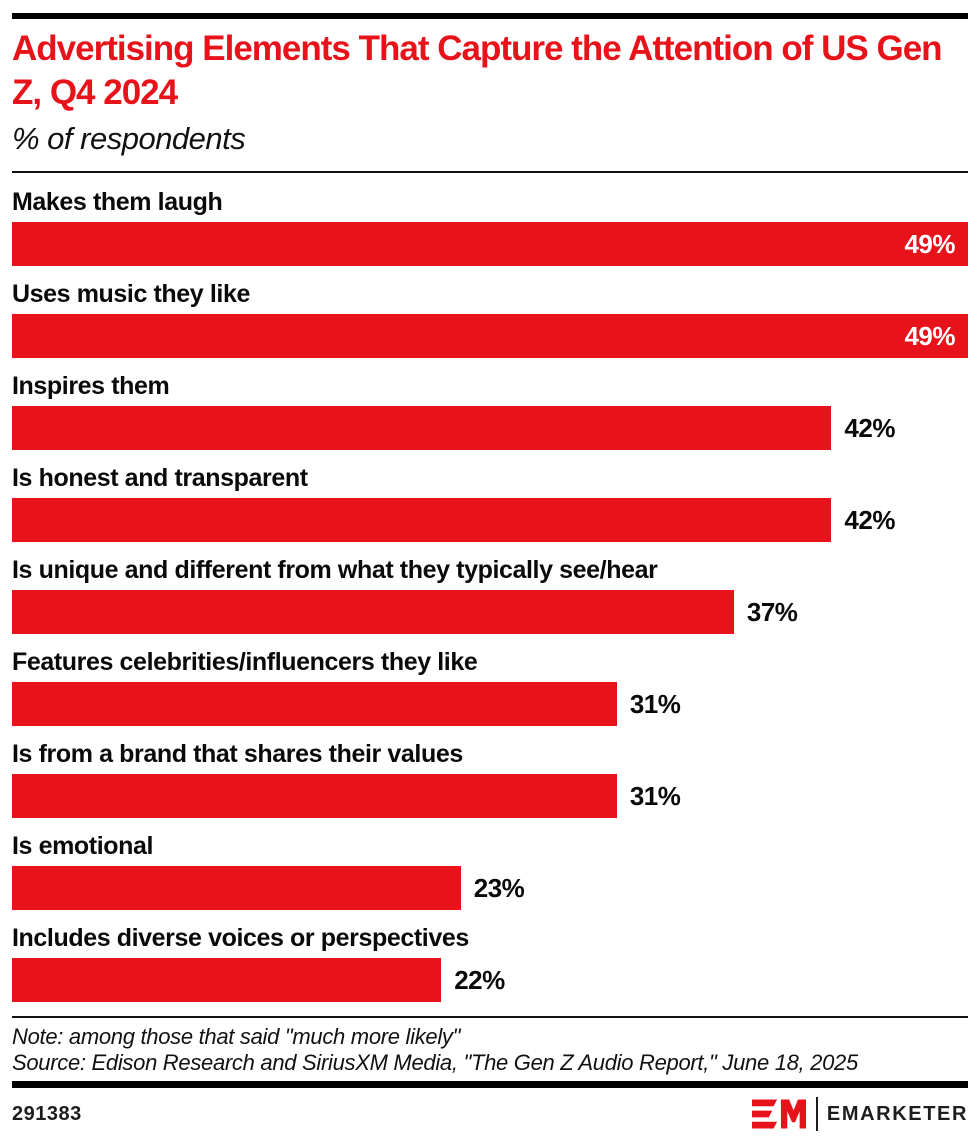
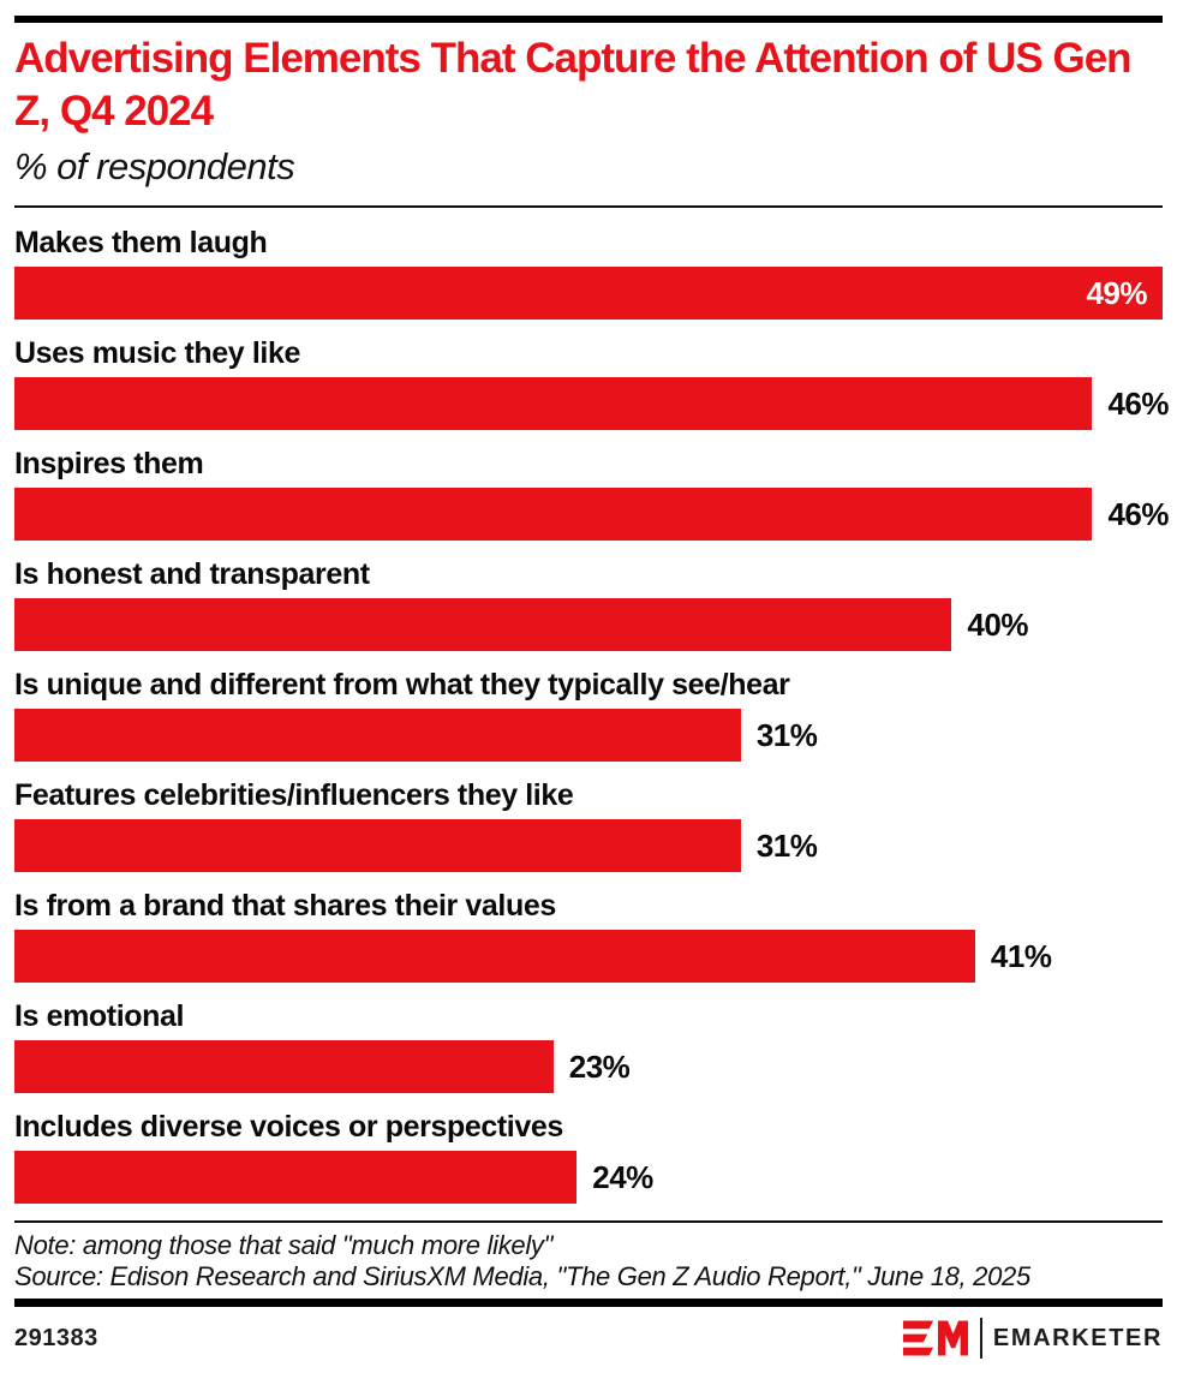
Uses music they like: 49% -> 46%
Inspires them: 42% -> 46%
Is honest and transparent: 42% -> 40%
Is unique and different from what they typically see/hear: 37% -> 31%
Is from a brand that shares their values: 31% -> 41%
Includes diverse voices or perspectives: 22% -> 24%
